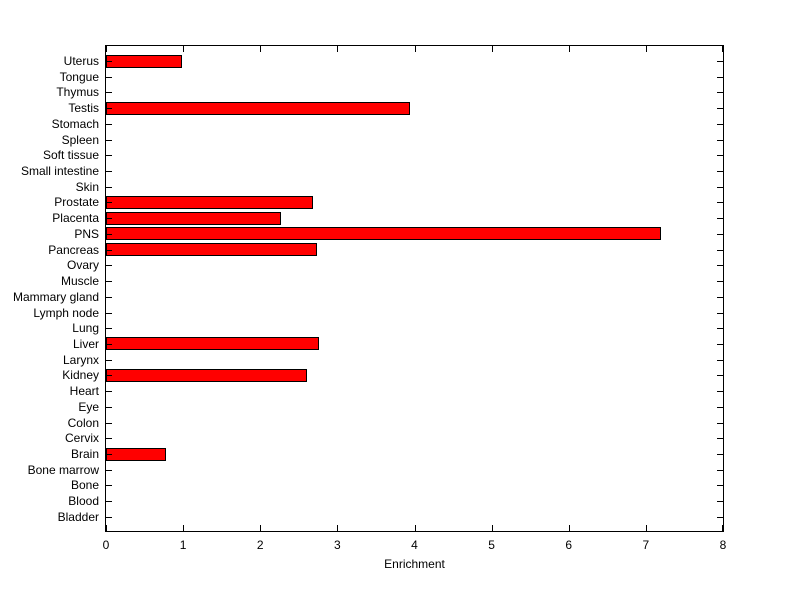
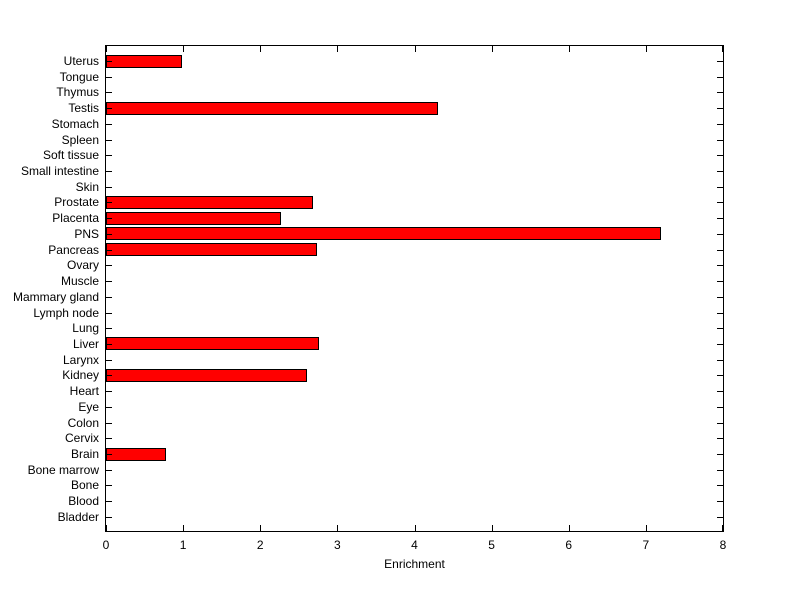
Testis: 3.9 -> 4.3
